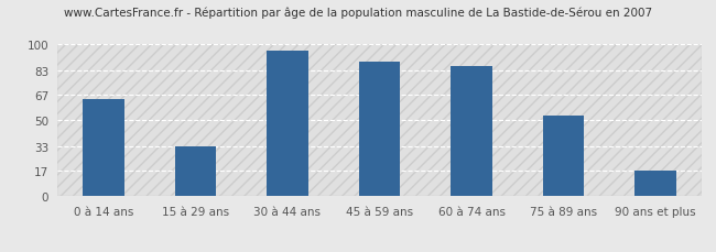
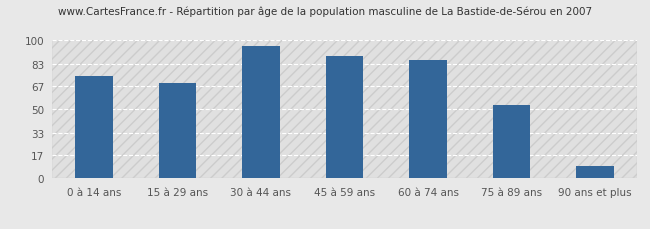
0 à 14 ans: 64 -> 74
15 à 29 ans: 33 -> 69
90 ans et plus: 17 -> 9
